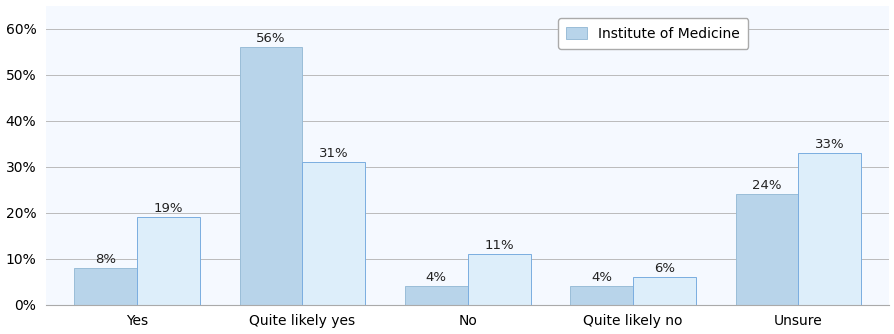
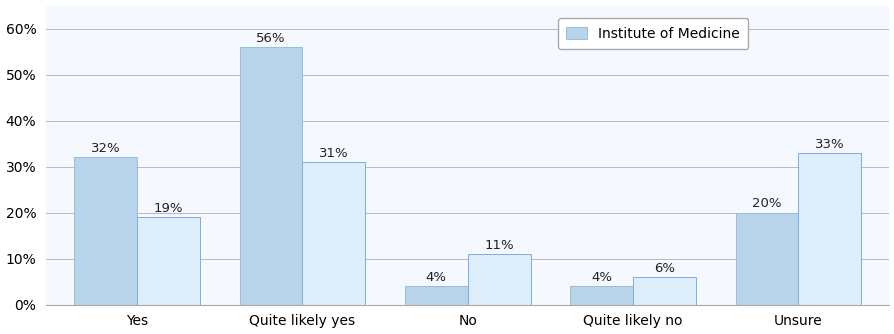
Institute of Medicine/Yes: 8% -> 32%
Institute of Medicine/Unsure: 24% -> 20%
